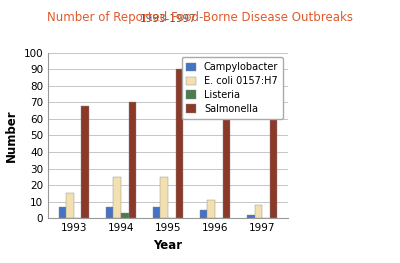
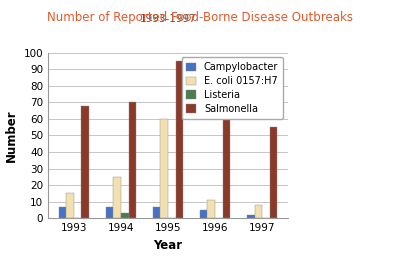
E. coli 0157:H7/1995: 25 -> 60
Salmonella/1995: 90 -> 95
Salmonella/1997: 60 -> 55
